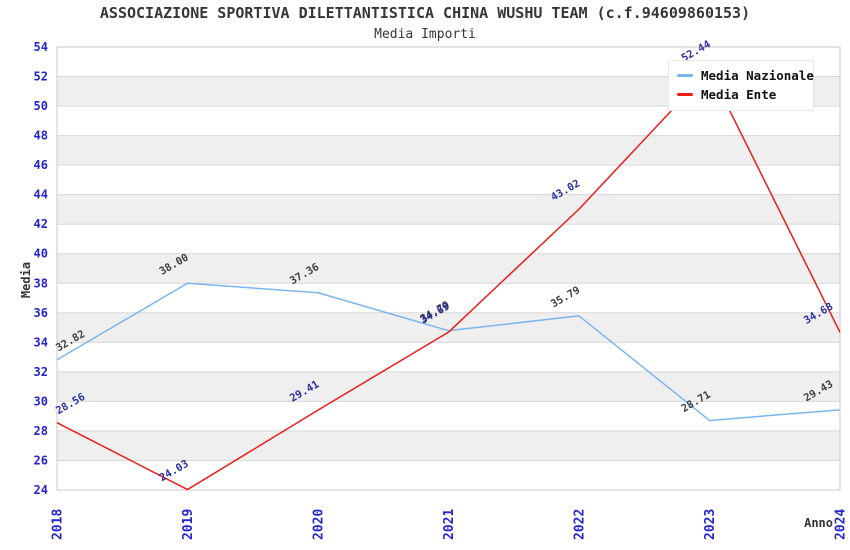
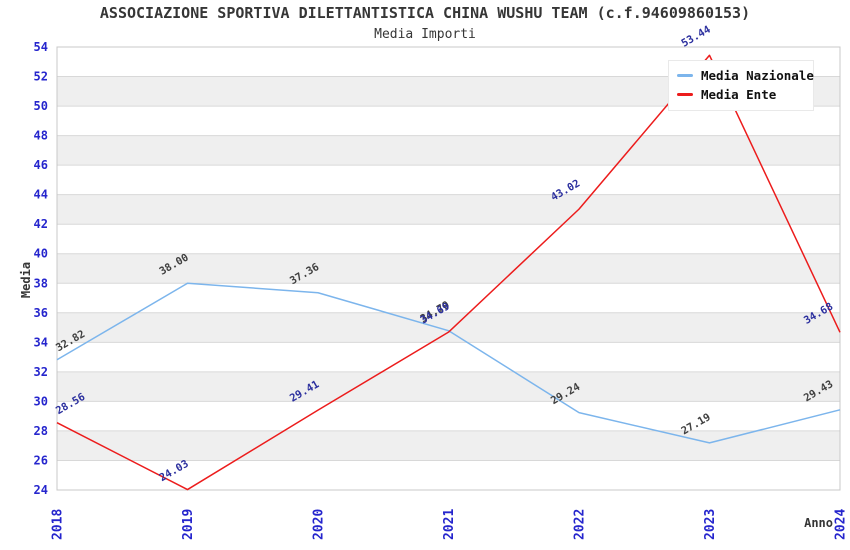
Media Nazionale/2022: 35.79 -> 29.24
Media Nazionale/2023: 28.71 -> 27.19
Media Ente/2023: 52.44 -> 53.44
